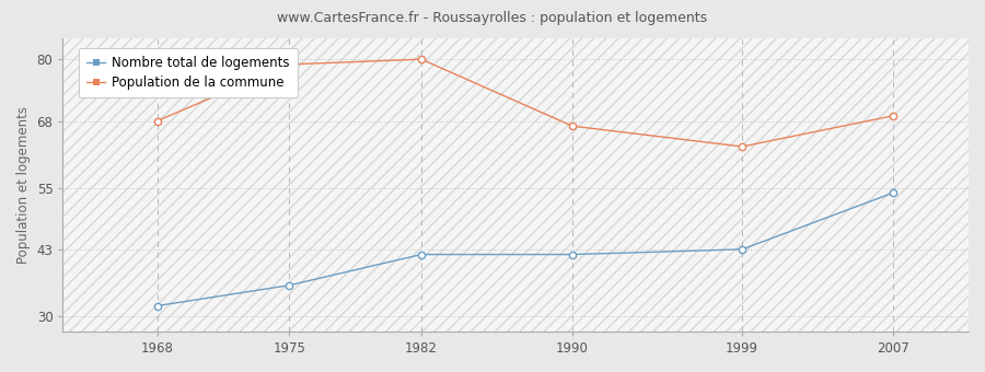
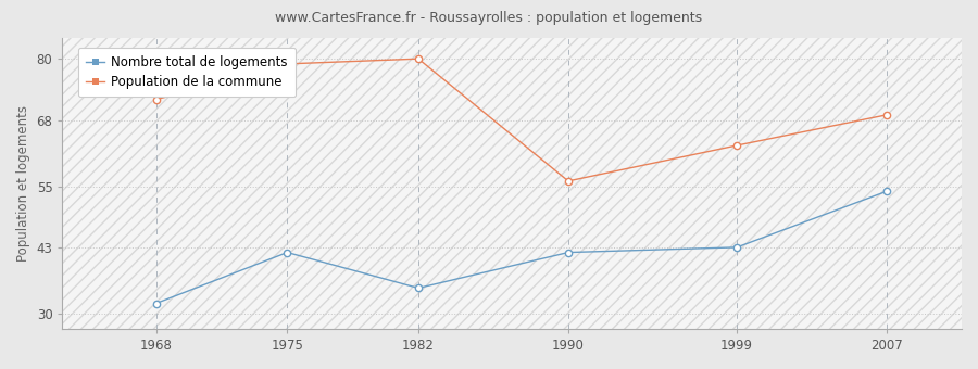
Population de la commune/1968: 68 -> 72
Nombre total de logements/1975: 36 -> 42
Nombre total de logements/1982: 42 -> 35
Population de la commune/1990: 67 -> 56
